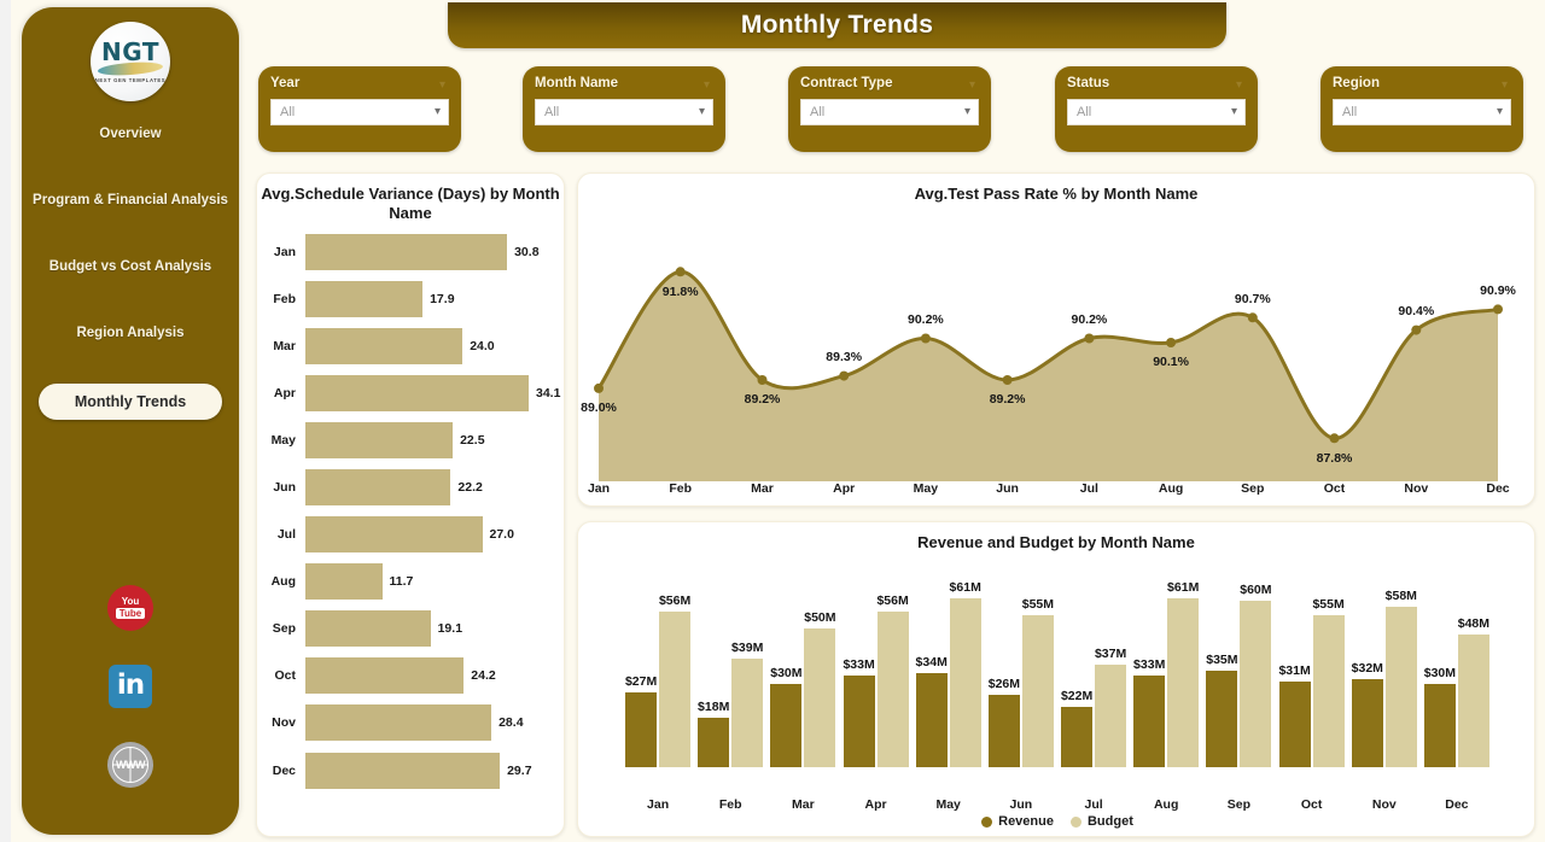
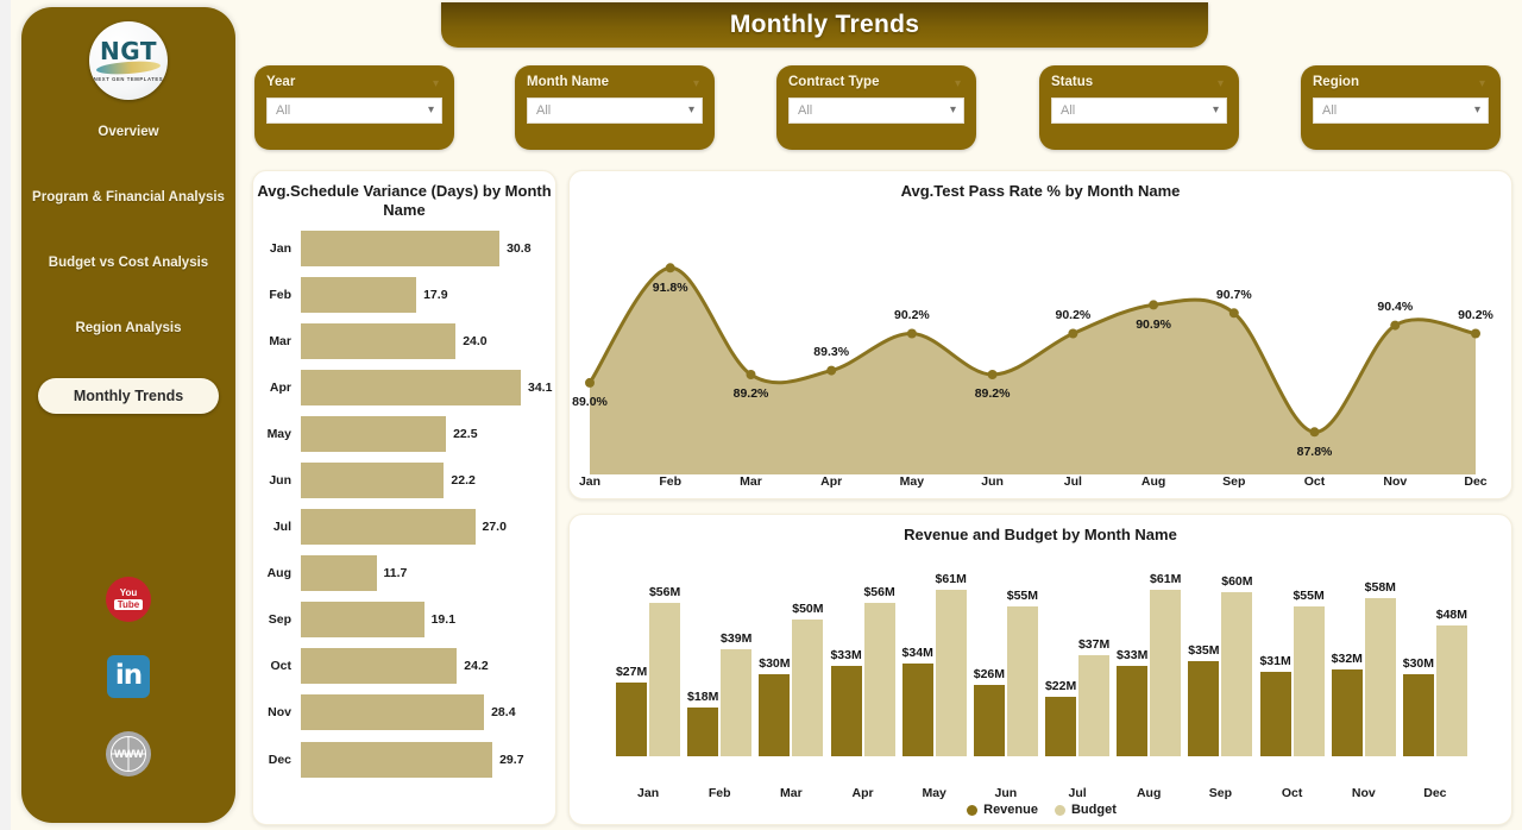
Avg.Test Pass Rate % by Month Name/Aug: 90.1% -> 90.9%
Avg.Test Pass Rate % by Month Name/Dec: 90.9% -> 90.2%
